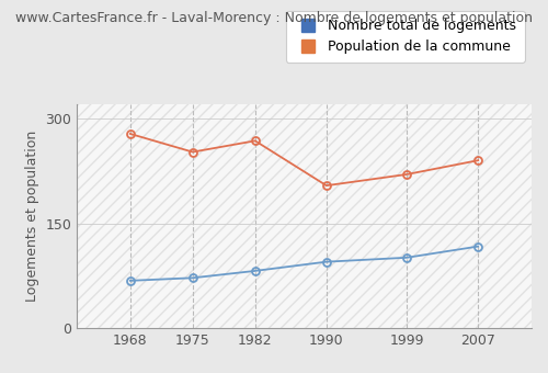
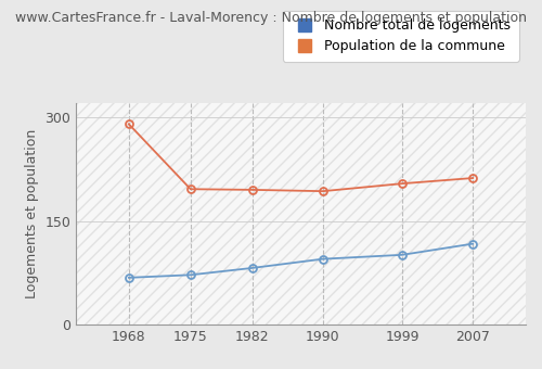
Population de la commune/1968: 278 -> 290
Population de la commune/1975: 252 -> 196
Population de la commune/1982: 268 -> 195
Population de la commune/1990: 204 -> 193
Population de la commune/1999: 220 -> 204
Population de la commune/2007: 240 -> 212
